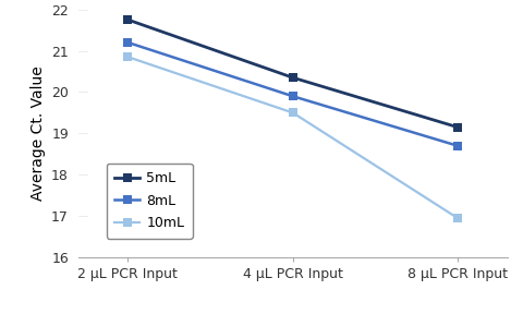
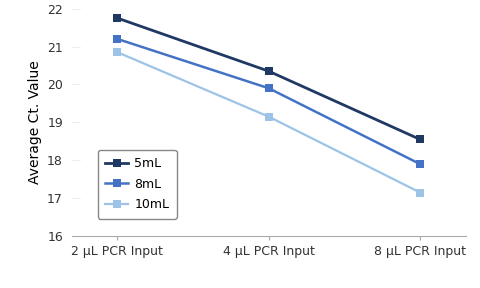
10mL/4 μL PCR Input: 19.50 -> 19.15
5mL/8 μL PCR Input: 19.15 -> 18.55
8mL/8 μL PCR Input: 18.7 -> 17.9
10mL/8 μL PCR Input: 16.95 -> 17.15
